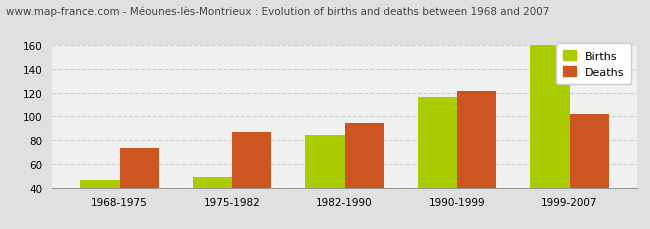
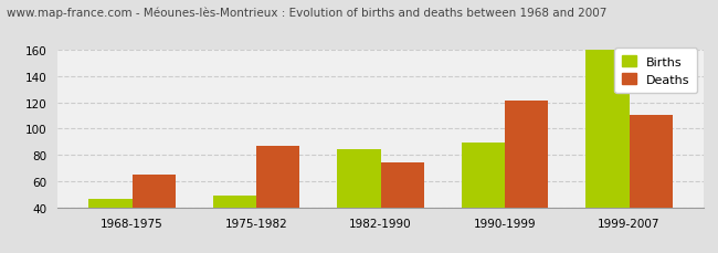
Deaths/1968-1975: 73 -> 65
Deaths/1982-1990: 94 -> 74
Births/1990-1999: 116 -> 89
Deaths/1999-2007: 102 -> 110
